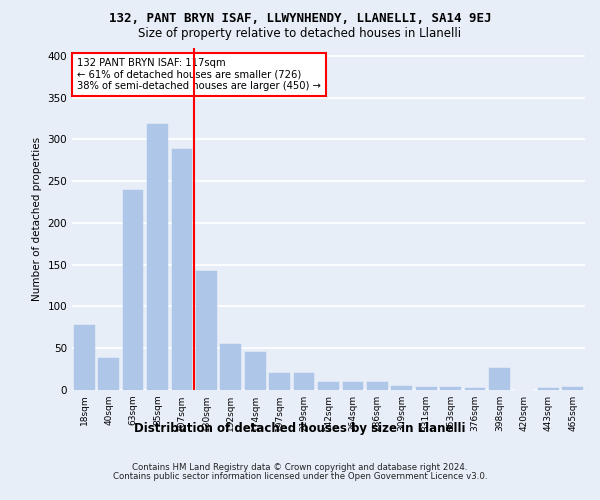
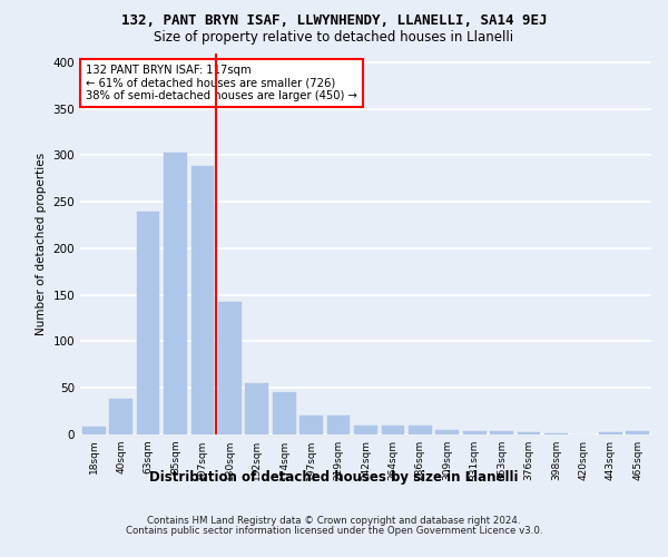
18sqm: 78 -> 8
85sqm: 318 -> 303
398sqm: 26 -> 1
